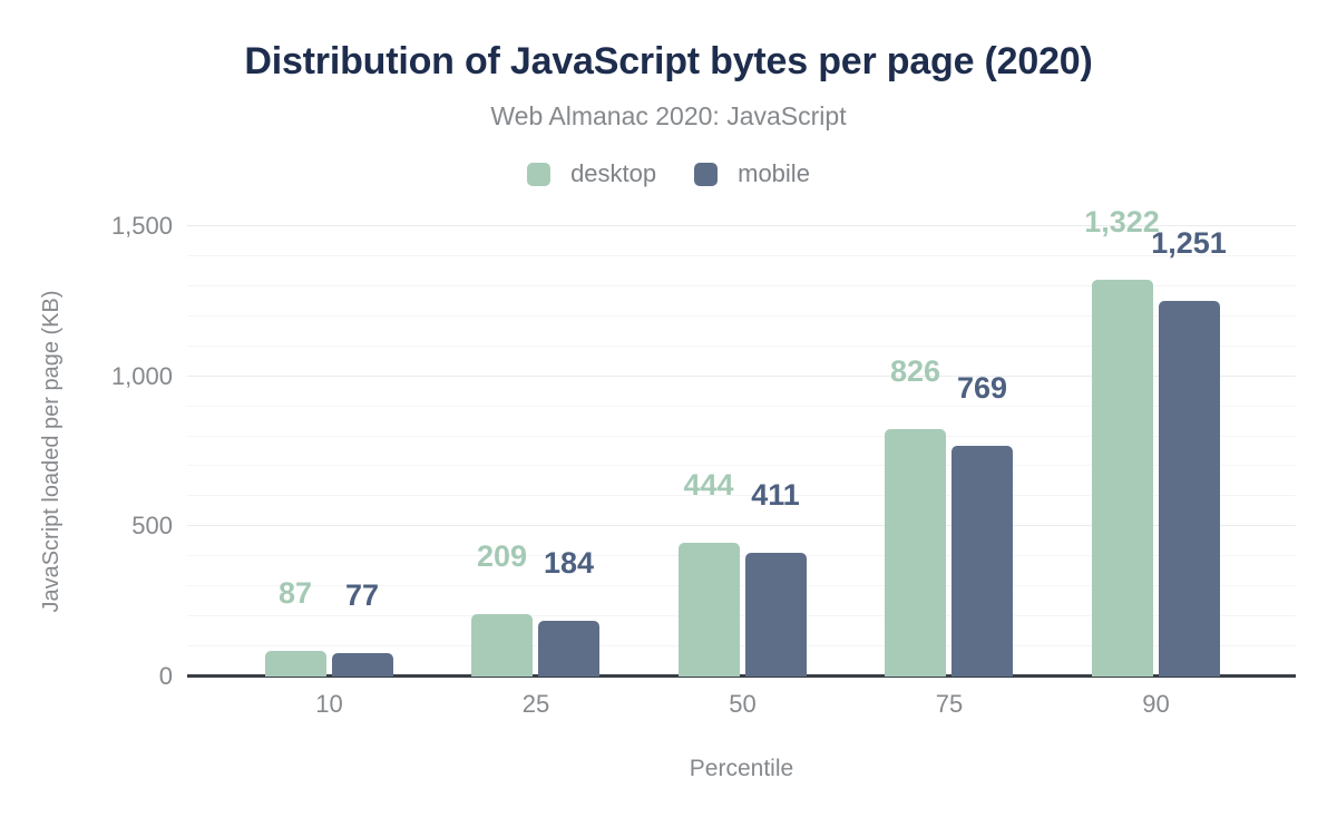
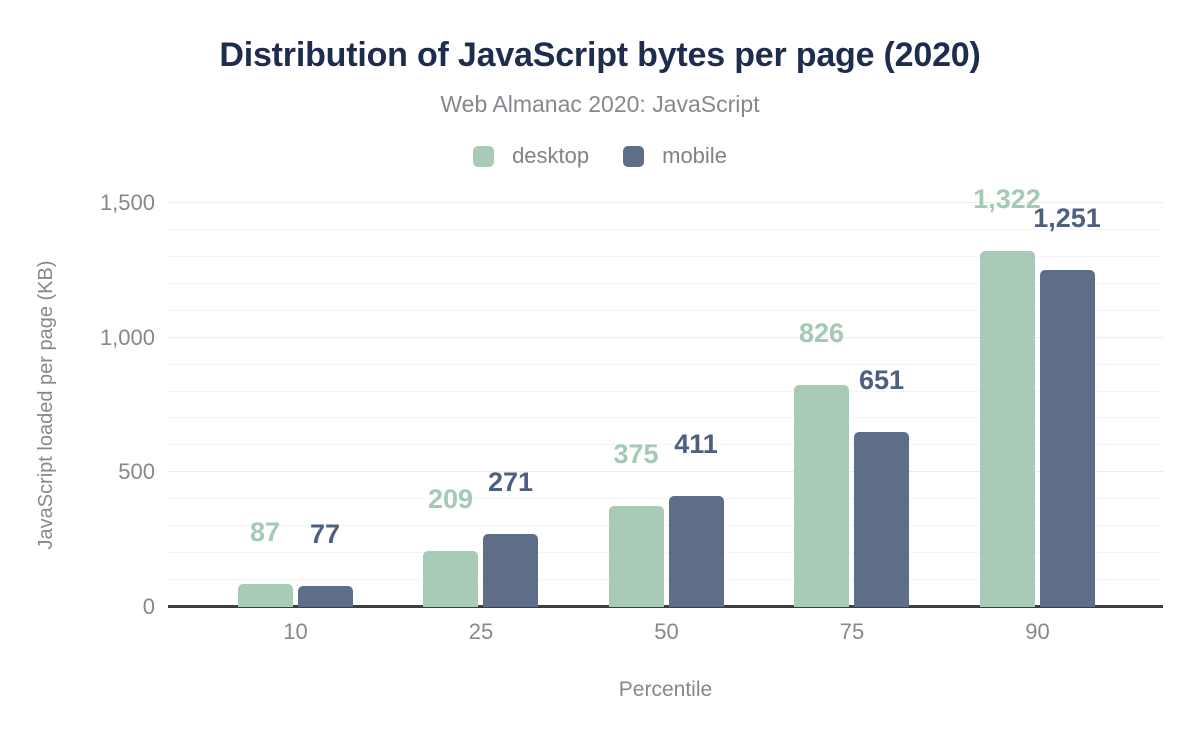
mobile/25: 184 -> 271
desktop/50: 444 -> 375
mobile/75: 769 -> 651
